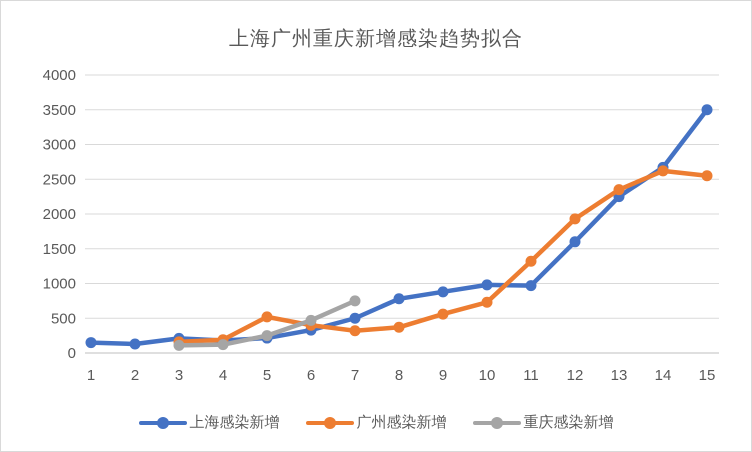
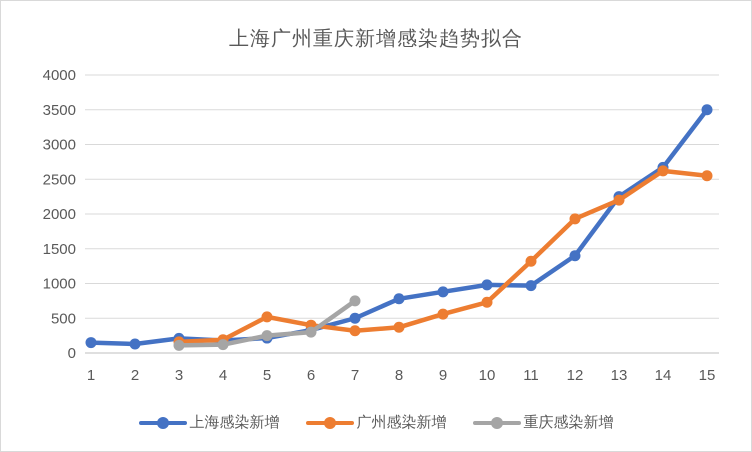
重庆感染新增/6: 500 -> 300
上海感染新增/12: 1600 -> 1400
广州感染新增/13: 2400 -> 2200
